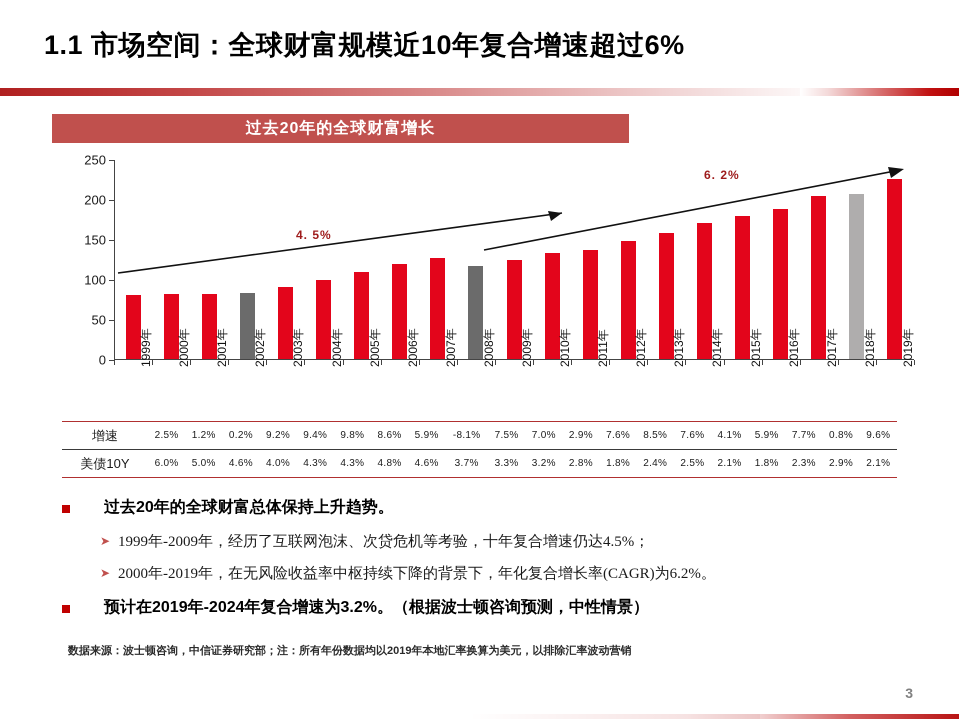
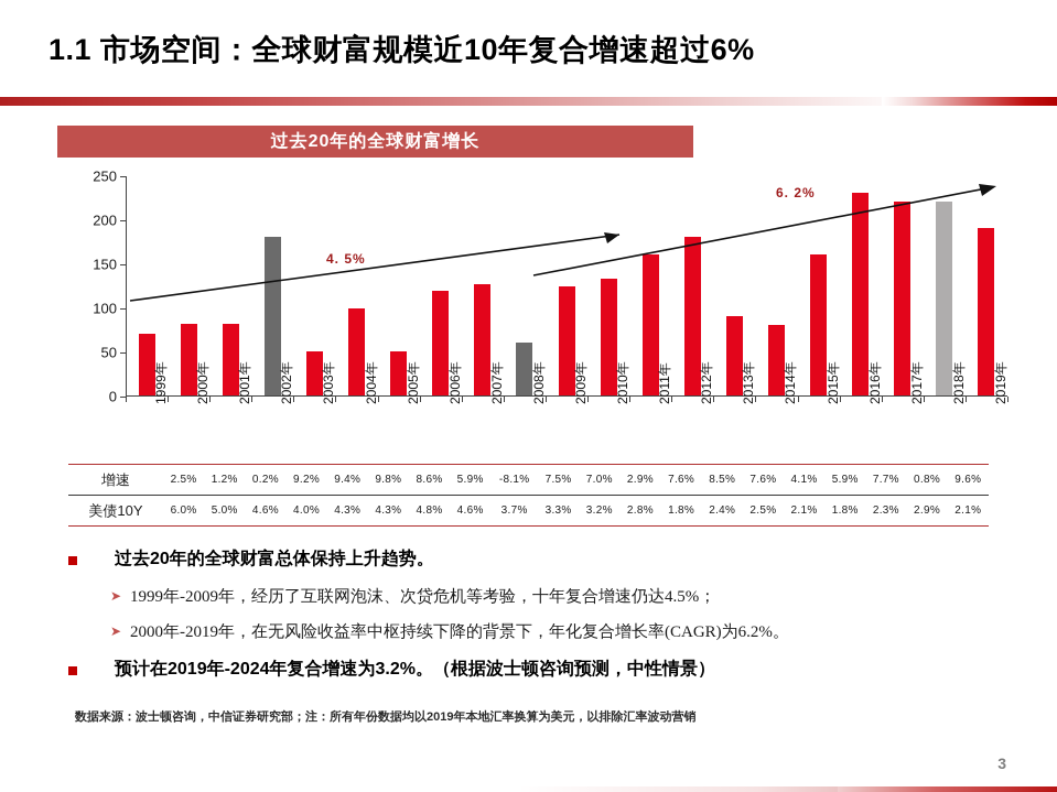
1999年: 80 -> 70
2002年: 80 -> 180
2003年: 90 -> 50
2005年: 110 -> 50
2008年: 120 -> 60
2011年: 140 -> 160
2012年: 150 -> 180
2013年: 160 -> 90
2014年: 170 -> 80
2015年: 180 -> 160
2016年: 190 -> 230
2017年: 200 -> 220
2018年: 210 -> 220
2019年: 220 -> 190
